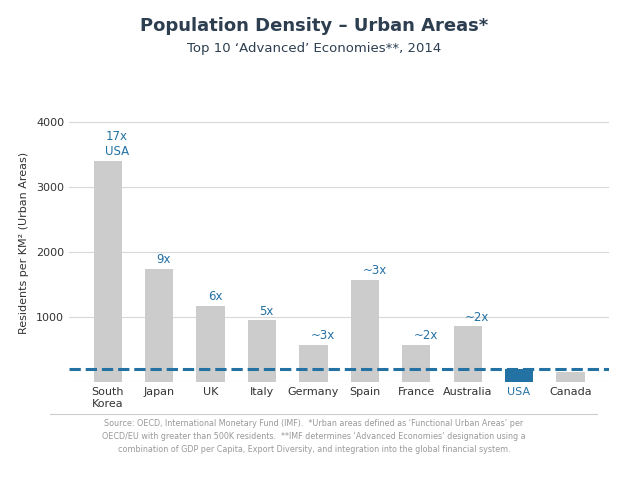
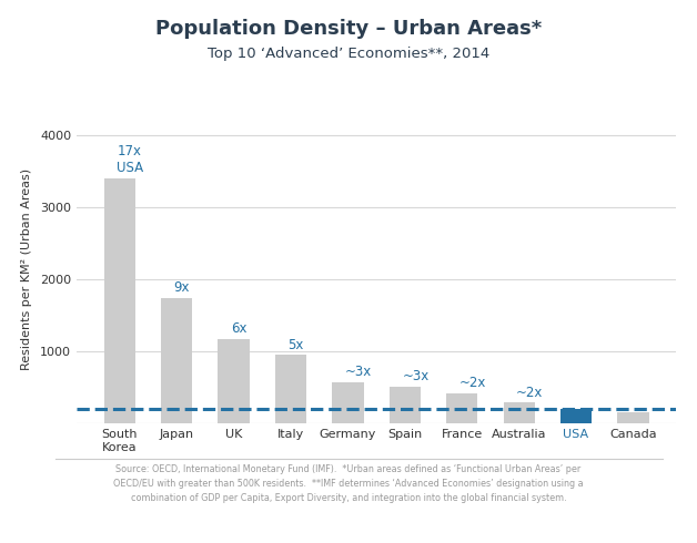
Spain: 1580 -> 510
France: 580 -> 420
Australia: 860 -> 290
